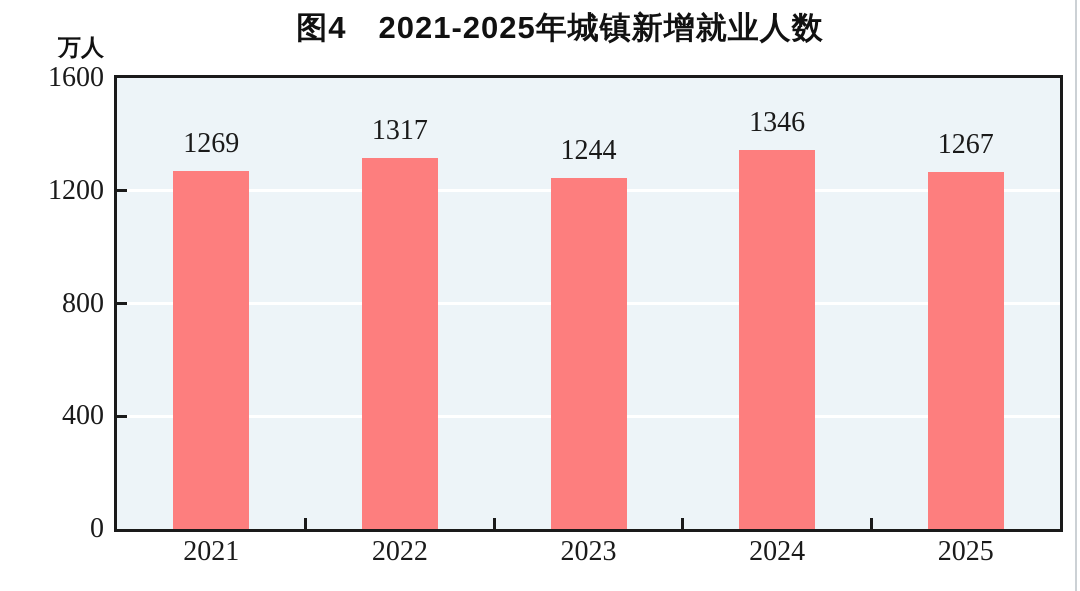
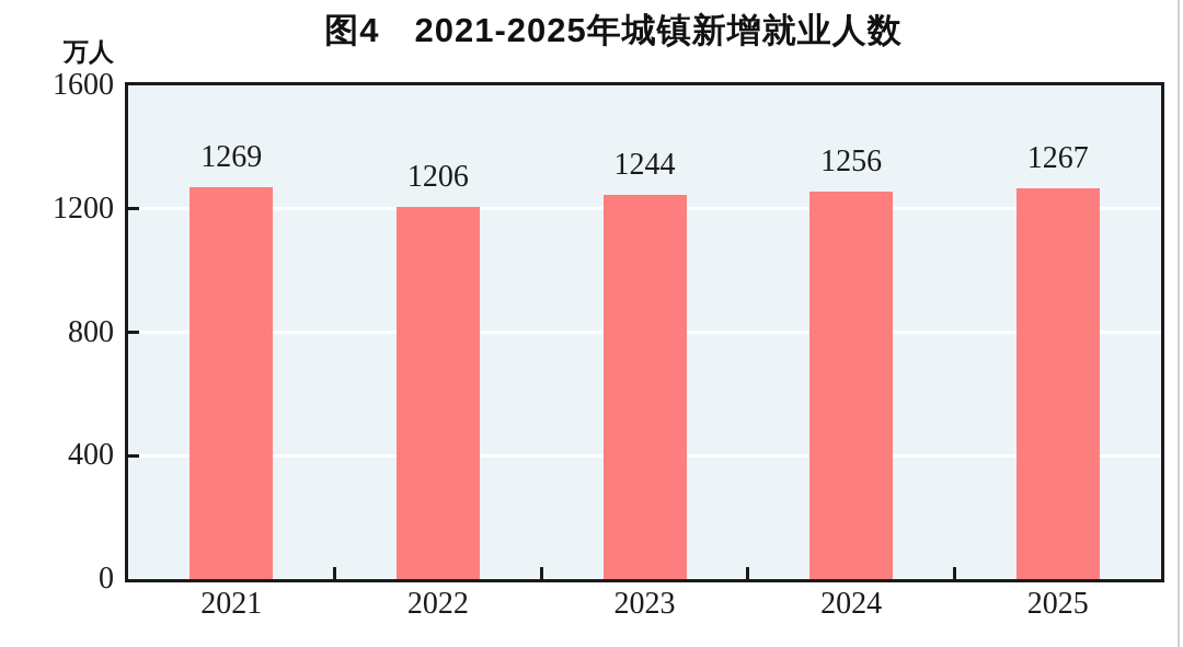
2022: 1317 -> 1206
2024: 1346 -> 1256
